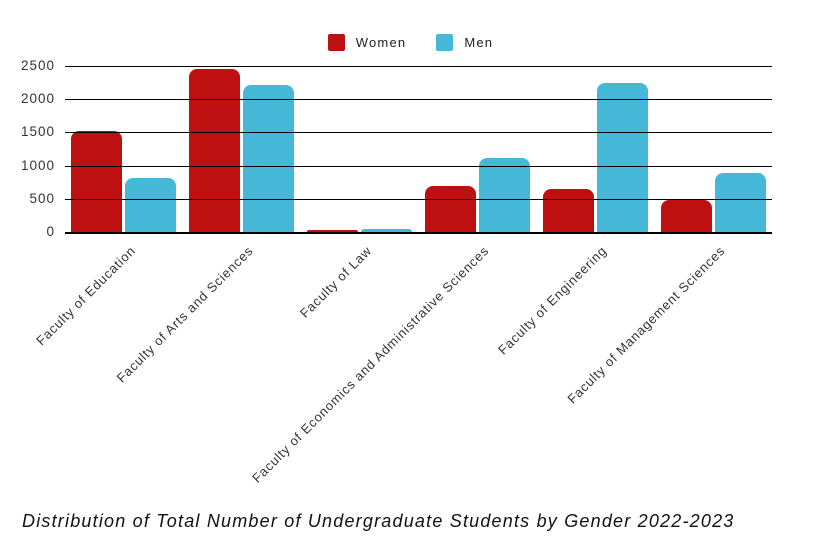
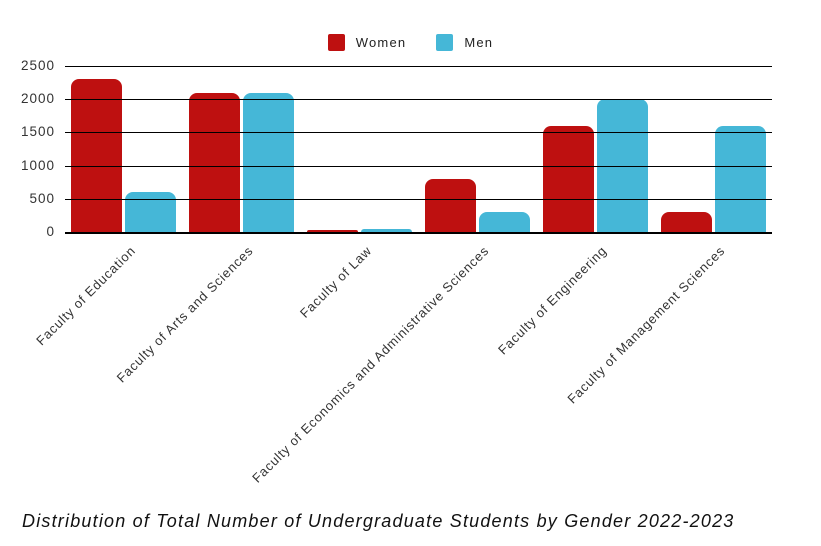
Women/Faculty of Education: 1500 -> 2300
Men/Faculty of Education: 800 -> 600
Women/Faculty of Arts and Sciences: 2500 -> 2100
Men/Faculty of Arts and Sciences: 2200 -> 2100
Women/Faculty of Economics and Administrative Sciences: 700 -> 800
Men/Faculty of Economics and Administrative Sciences: 1100 -> 300
Women/Faculty of Engineering: 600 -> 1600
Men/Faculty of Engineering: 2200 -> 2000
Women/Faculty of Management Sciences: 500 -> 300
Men/Faculty of Management Sciences: 900 -> 1600
